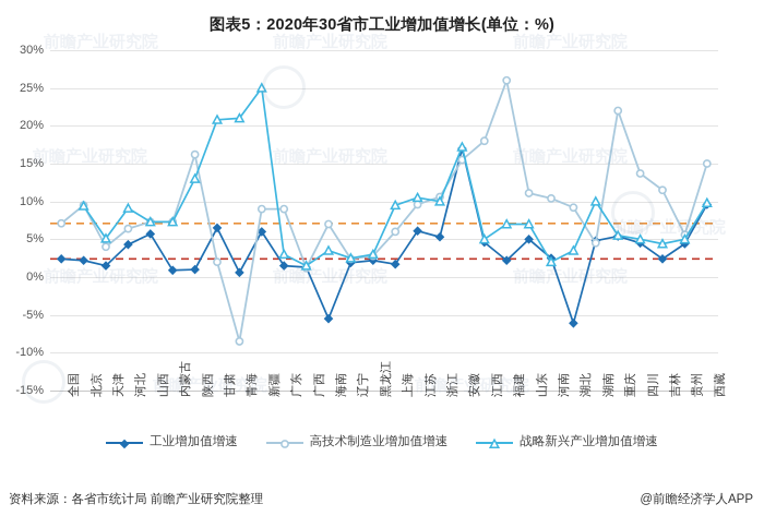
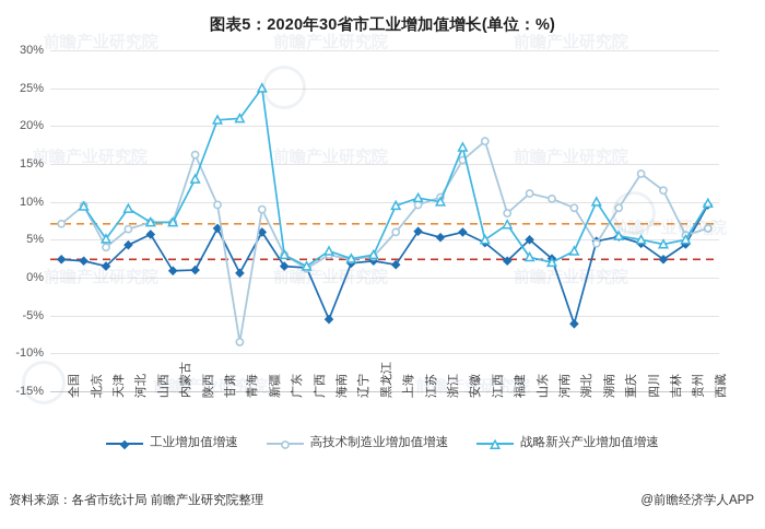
高技术制造业增加值增速/甘肃: 2% -> 10%
高技术制造业增加值增速/广东: 9% -> 3%
高技术制造业增加值增速/海南: 7% -> 3%
工业增加值增速/安徽: 17% -> 6%
高技术制造业增加值增速/福建: 26% -> 8%
战略新兴产业增加值增速/山东: 7% -> 3%
高技术制造业增加值增速/重庆: 22% -> 9%
高技术制造业增加值增速/西藏: 15% -> 6%
